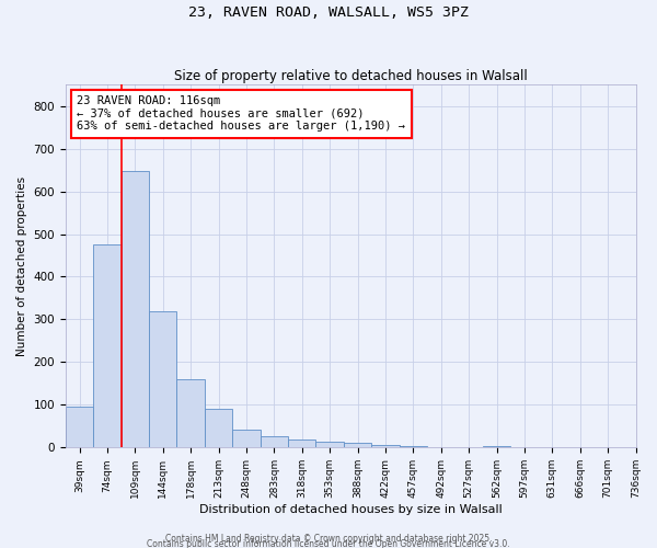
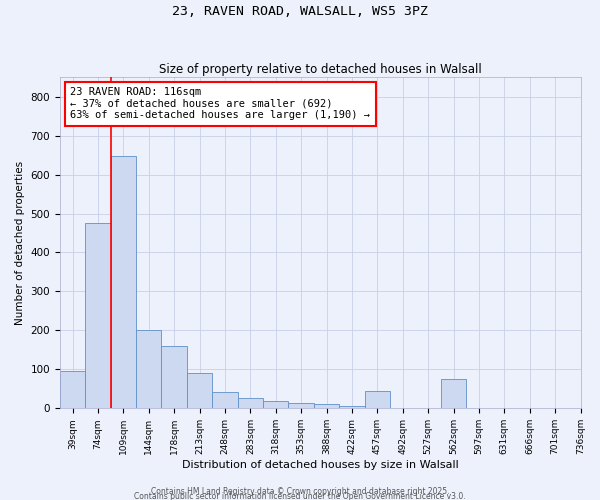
144sqm: 320 -> 200
457sqm: 3 -> 45
562sqm: 4 -> 75
